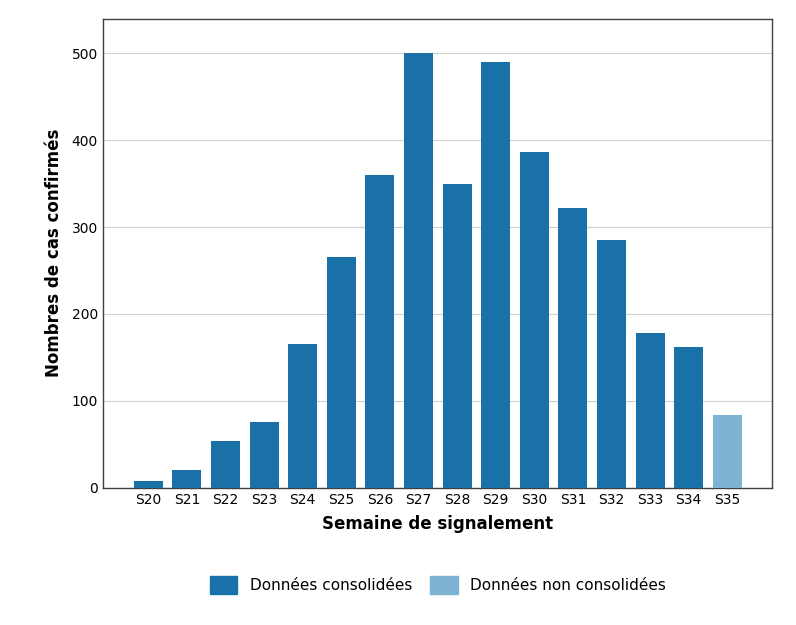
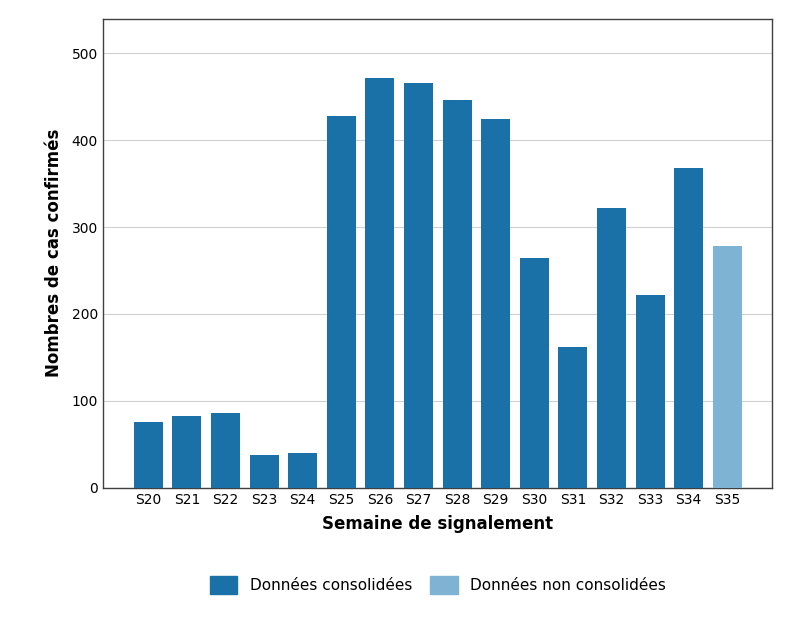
S20: 7 -> 76
S21: 20 -> 82
S22: 53 -> 86
S23: 76 -> 38
S24: 165 -> 40
S25: 265 -> 428
S26: 360 -> 472
S27: 500 -> 466
S28: 350 -> 446
S29: 490 -> 424
S30: 386 -> 264
S31: 322 -> 162
S32: 285 -> 322
S33: 178 -> 222
S34: 162 -> 368
S35: 84 -> 278
